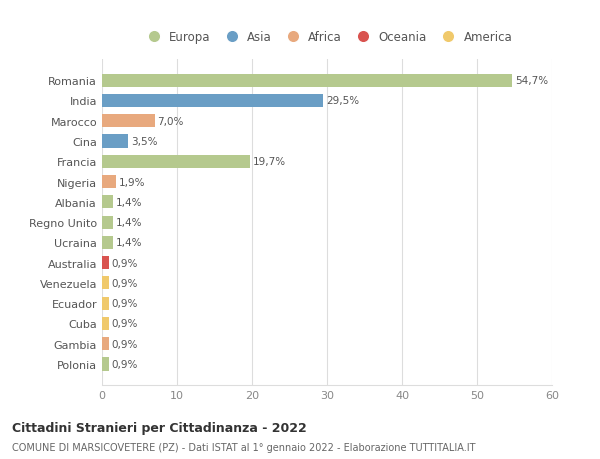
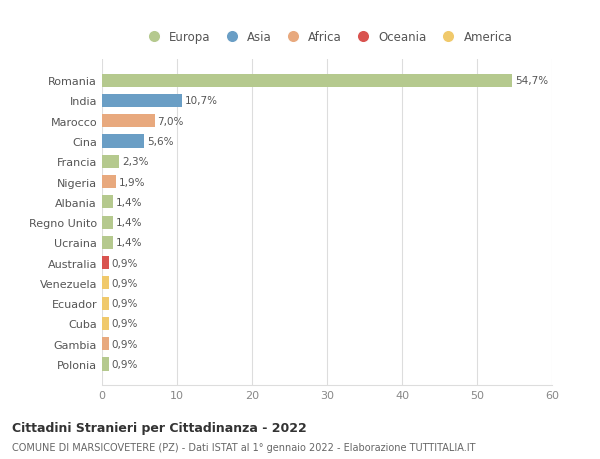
India: 29,5% -> 10,7%
Cina: 3,5% -> 5,6%
Francia: 19,7% -> 2,3%
